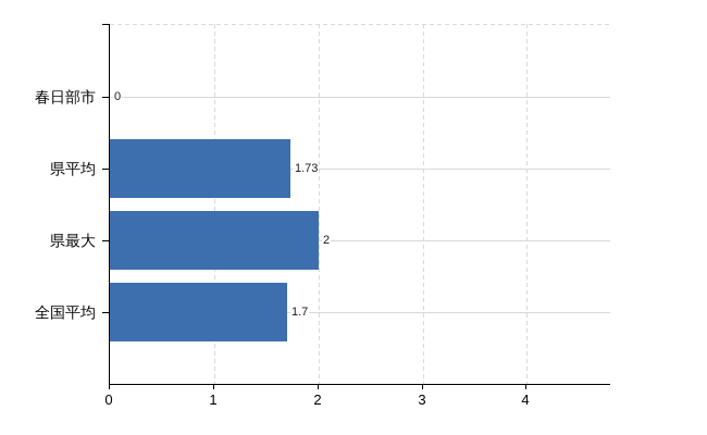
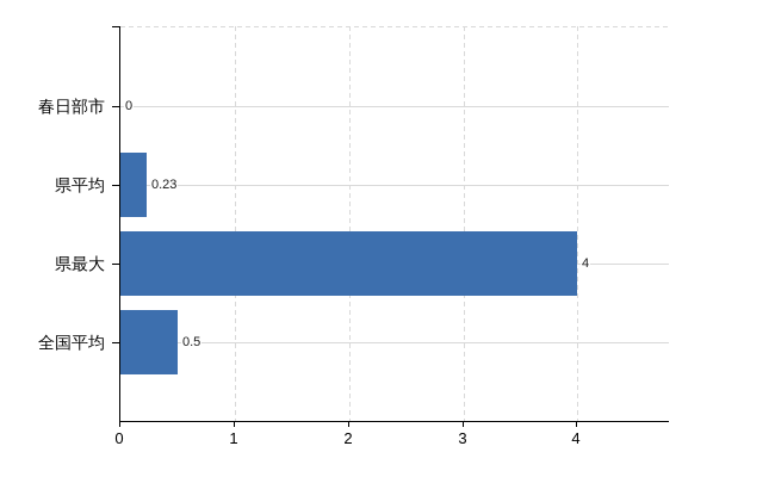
県平均: 1.73 -> 0.23
県最大: 2 -> 4
全国平均: 1.7 -> 0.5
